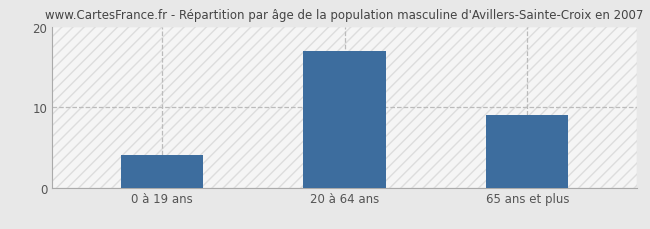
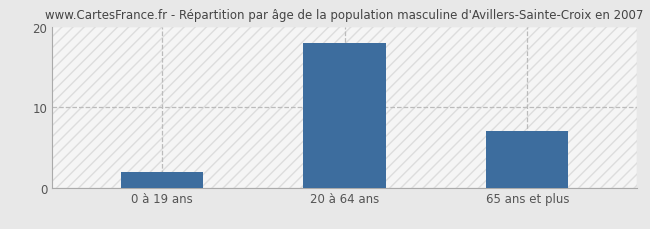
0 à 19 ans: 4 -> 2
20 à 64 ans: 17 -> 18
65 ans et plus: 9 -> 7
